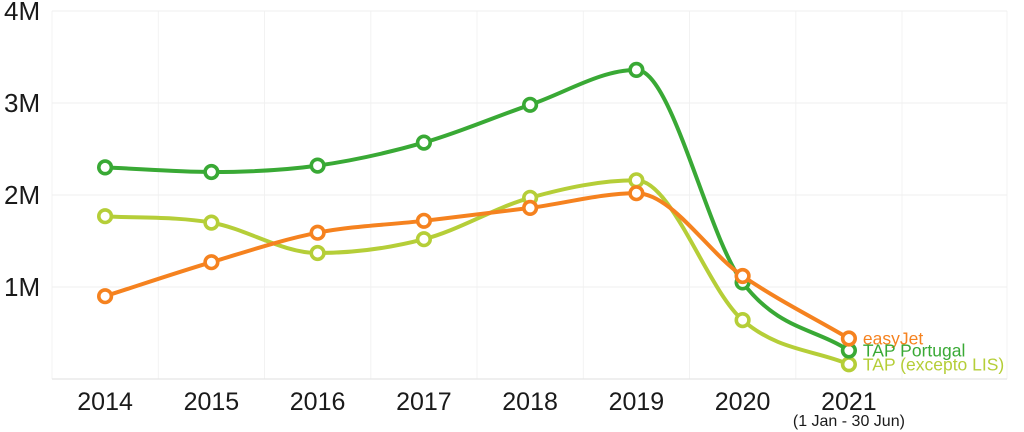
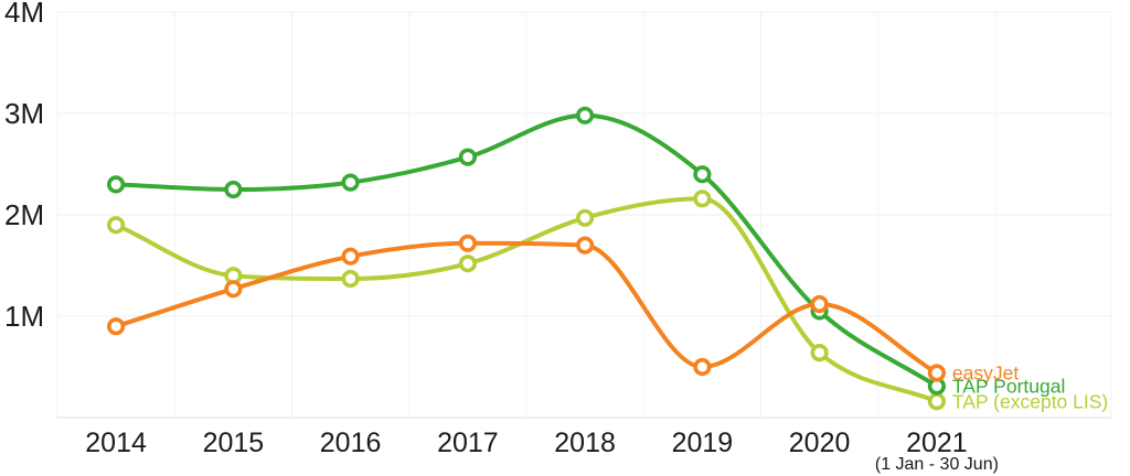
TAP (excepto LIS)/2014: 1.8M -> 1.9M
TAP (excepto LIS)/2015: 1.7M -> 1.4M
easyJet/2018: 1.9M -> 1.7M
easyJet/2019: 2.0M -> 0.5M
TAP Portugal/2019: 3.4M -> 2.4M
